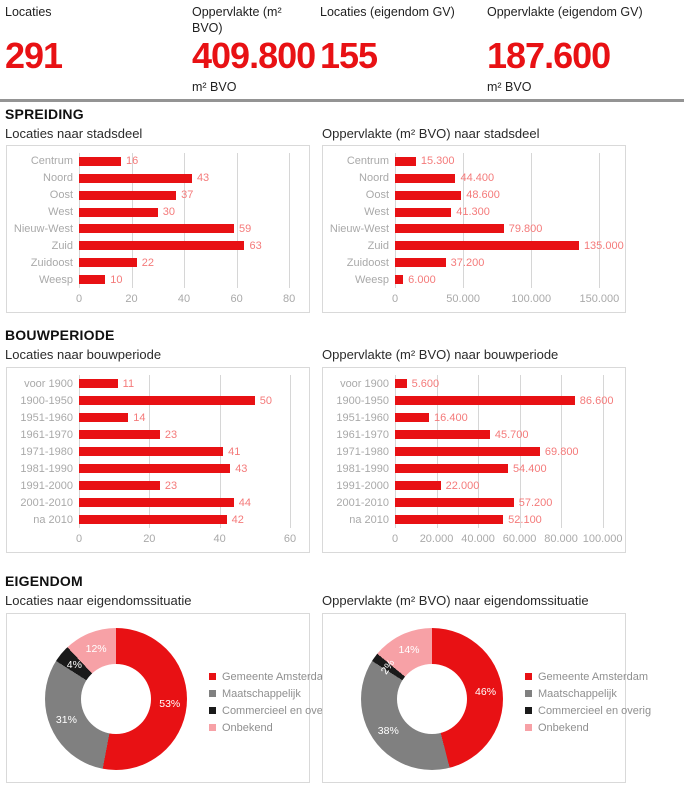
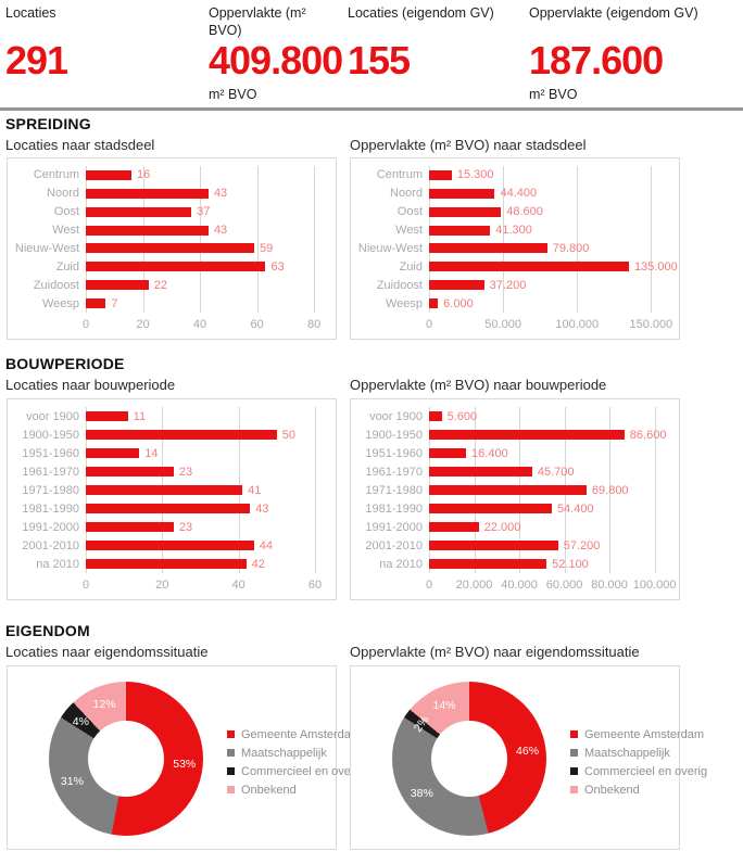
Locaties naar stadsdeel/West: 30 -> 43
Locaties naar stadsdeel/Weesp: 10 -> 7
